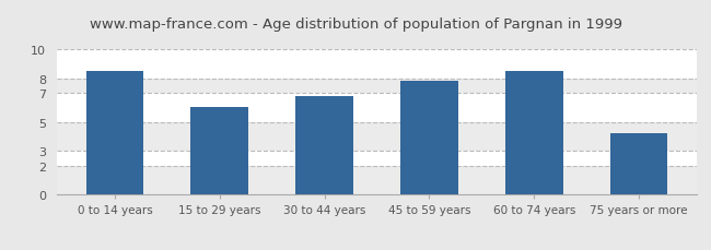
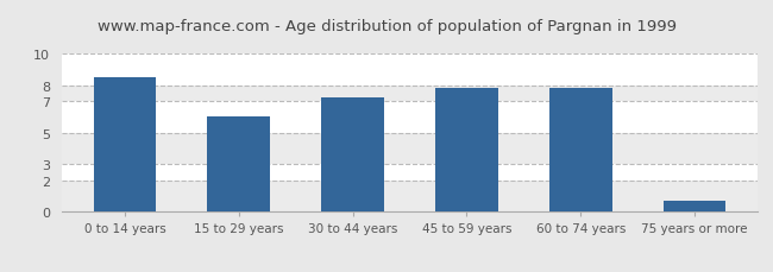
30 to 44 years: 6.8 -> 7.2
60 to 74 years: 8.5 -> 7.8
75 years or more: 4.2 -> 0.7
